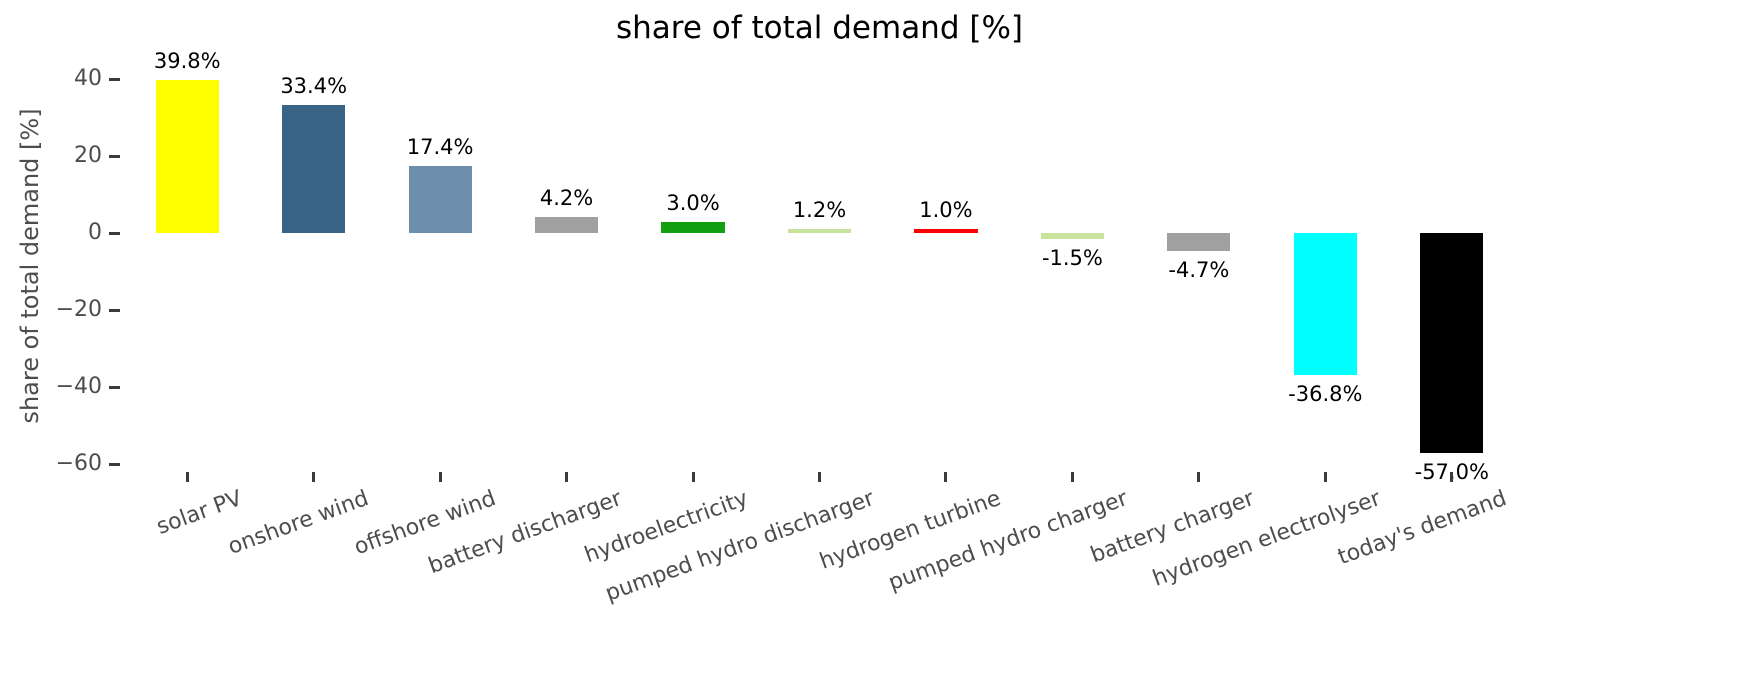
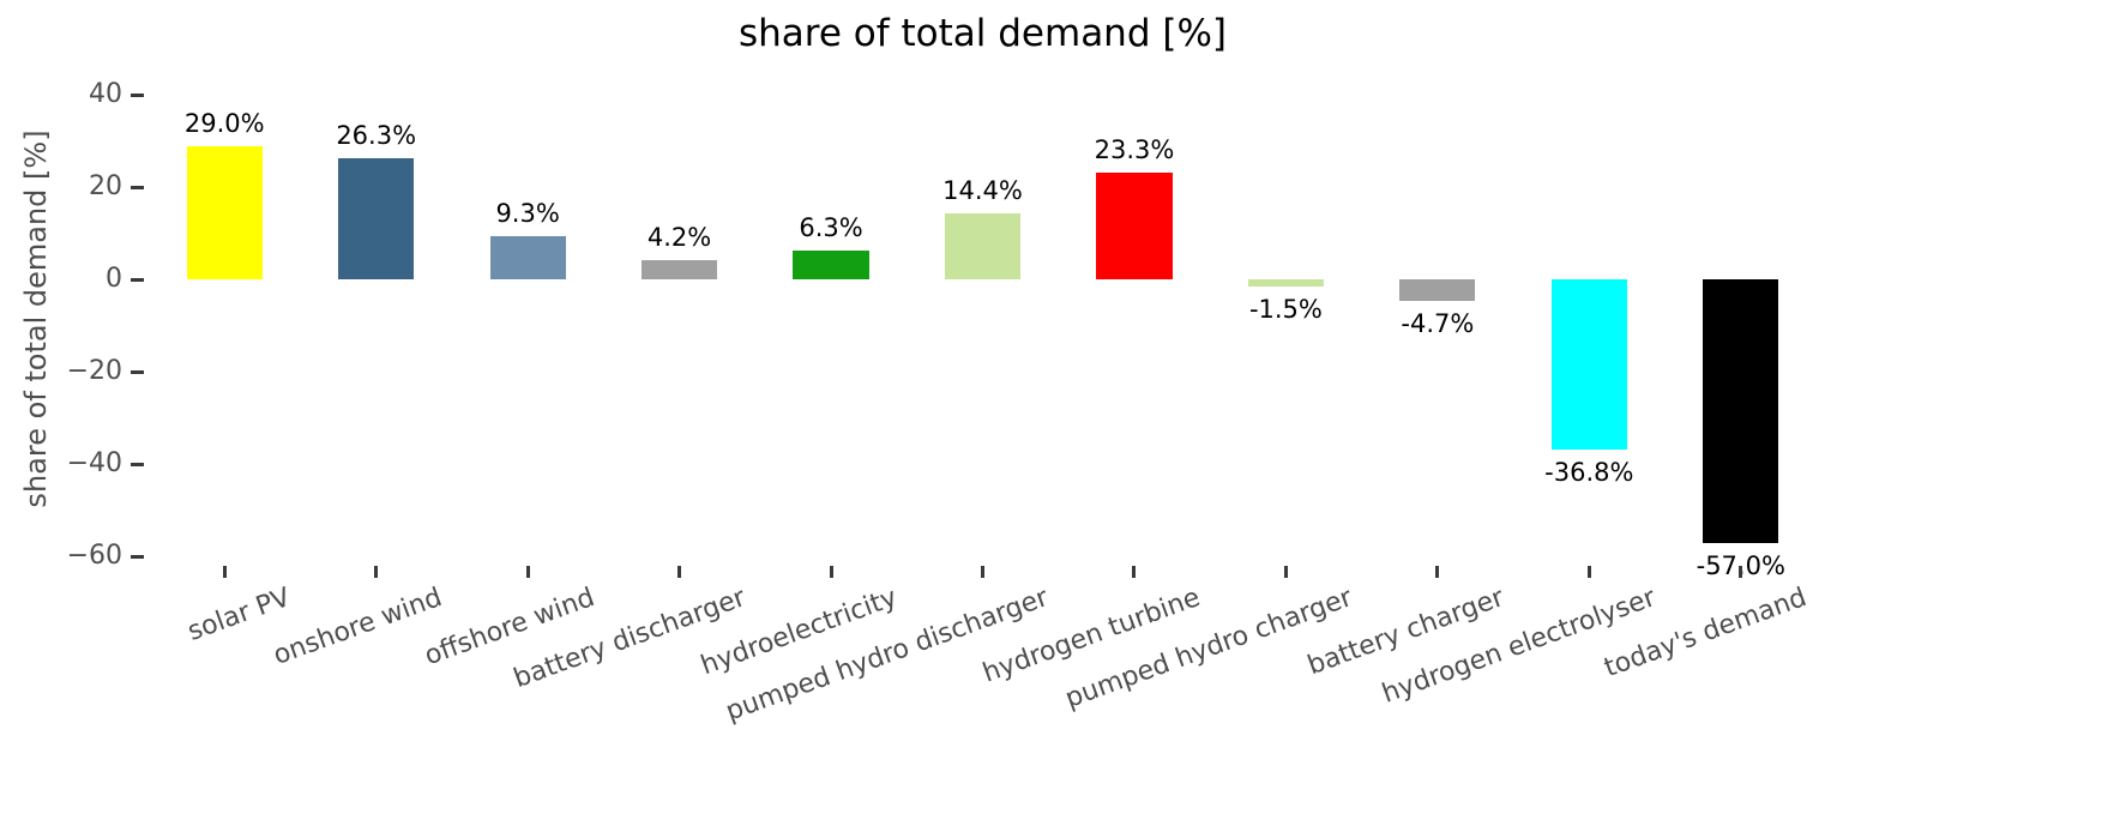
solar PV: 39.8% -> 29.0%
onshore wind: 33.4% -> 26.3%
offshore wind: 17.4% -> 9.3%
hydroelectricity: 3.0% -> 6.3%
pumped hydro discharger: 1.2% -> 14.4%
hydrogen turbine: 1.0% -> 23.3%
